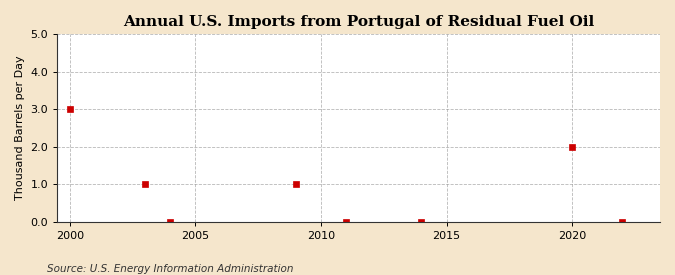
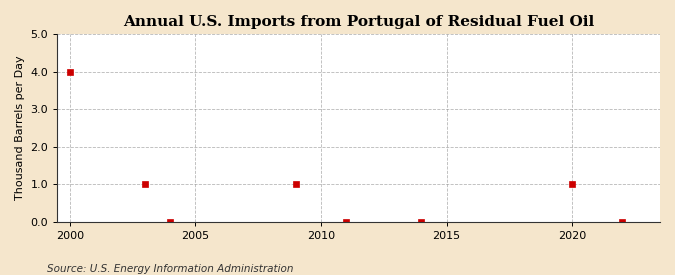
2000: 3 -> 4
2020: 2 -> 1
